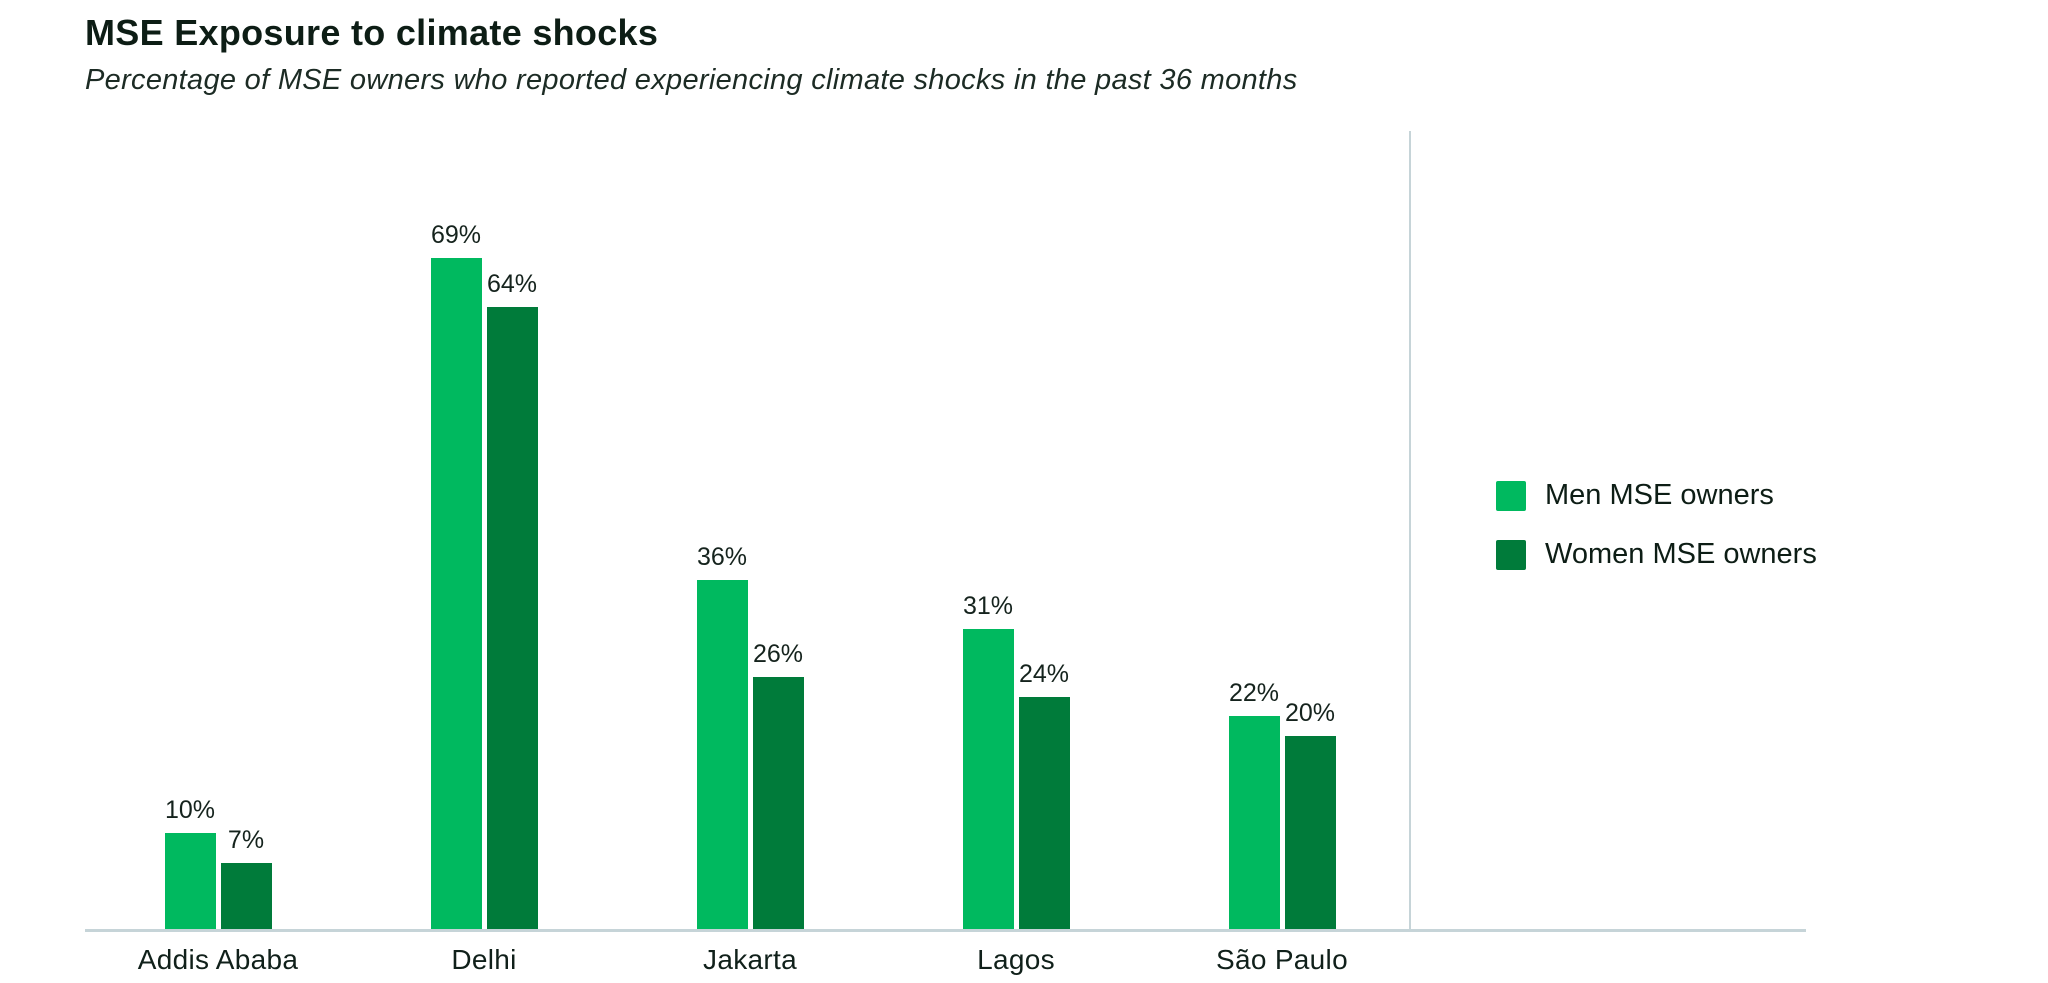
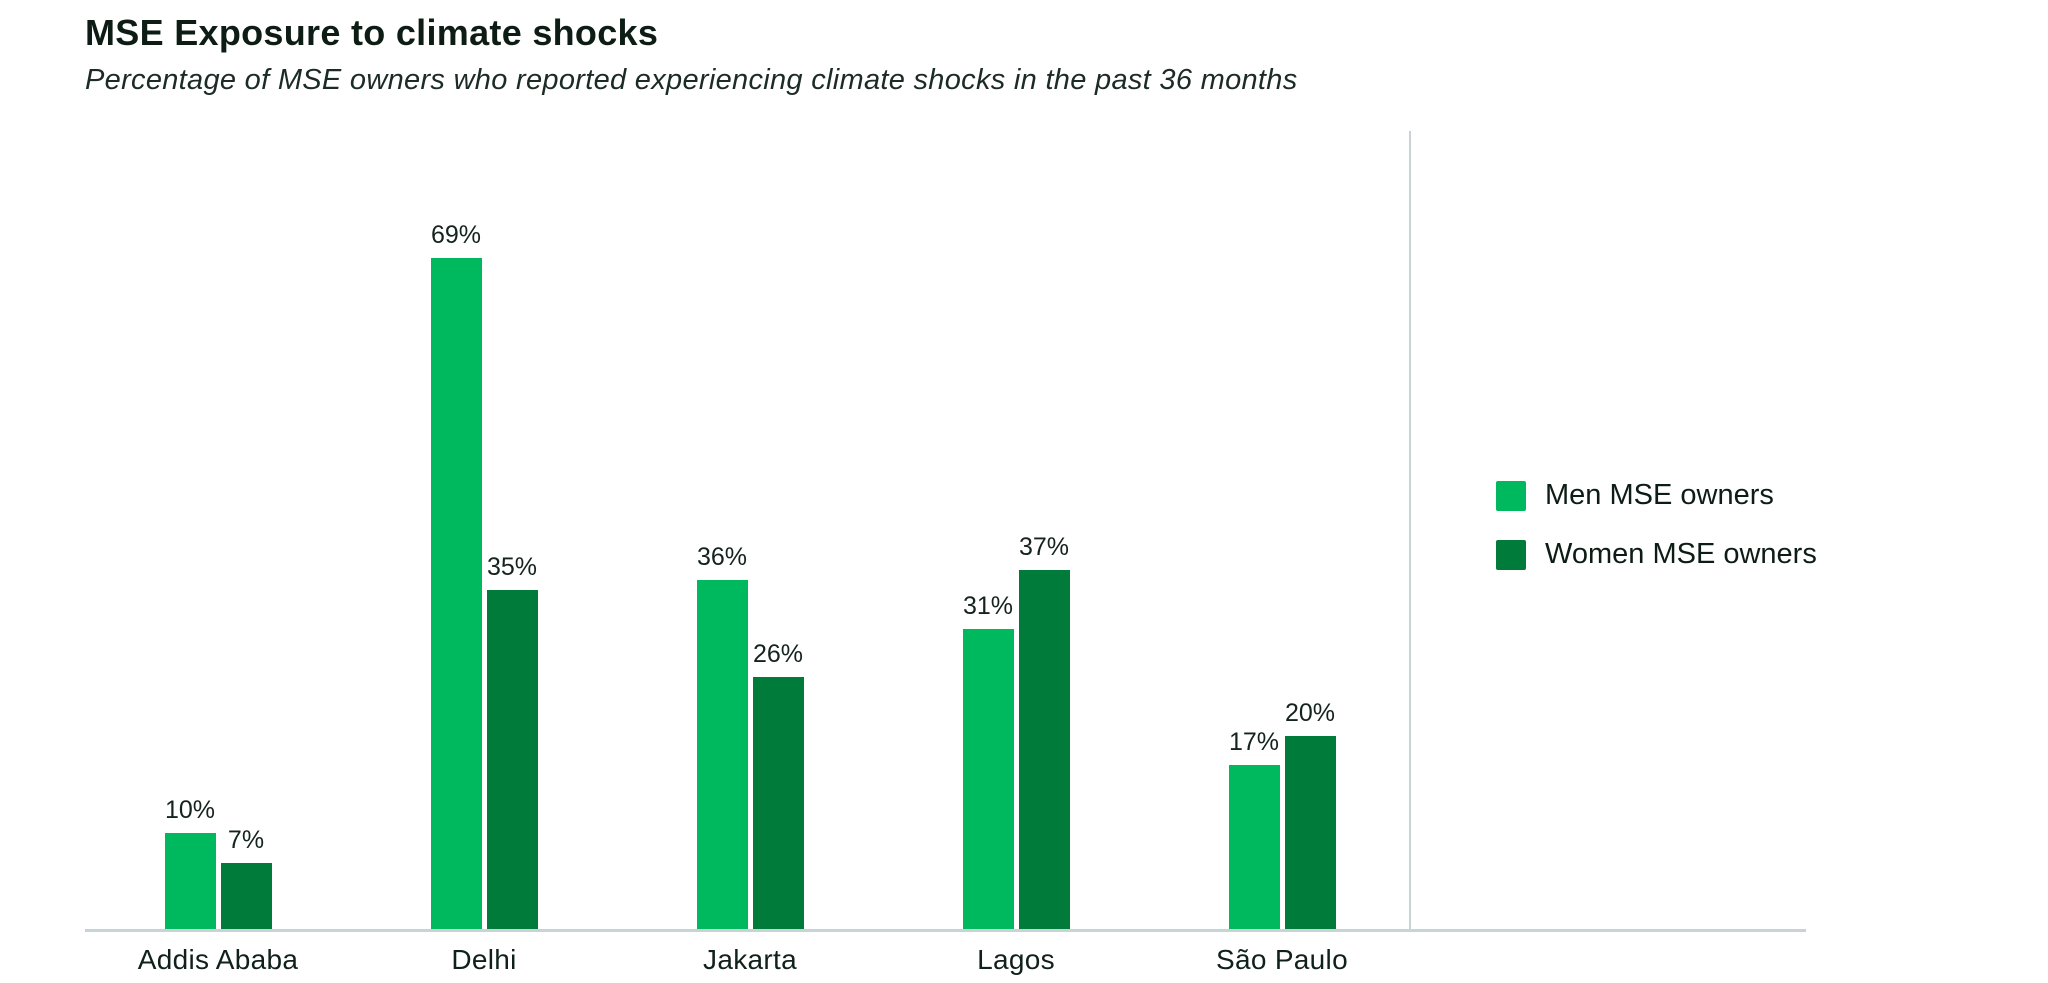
Women MSE owners/Delhi: 64% -> 35%
Women MSE owners/Lagos: 24% -> 37%
Men MSE owners/São Paulo: 22% -> 17%
